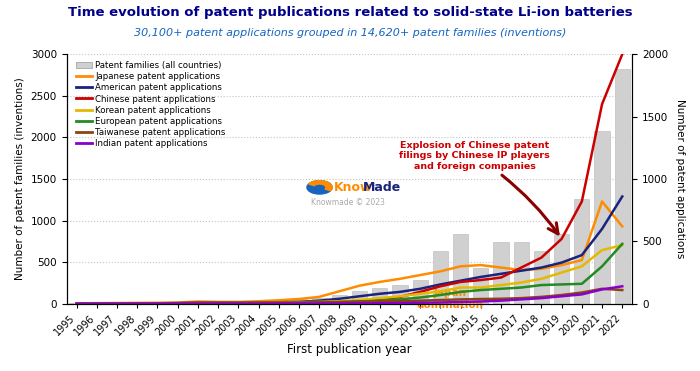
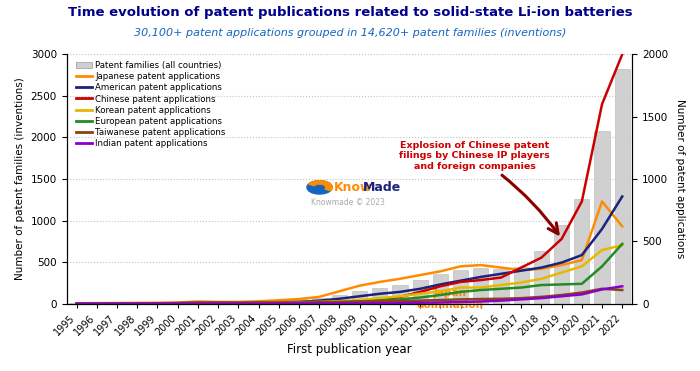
Patent families (all countries)/2013: 640 -> 360
Patent families (all countries)/2014: 840 -> 410
Patent families (all countries)/2016: 740 -> 420
Patent families (all countries)/2017: 740 -> 440
Patent families (all countries)/2019: 840 -> 950
